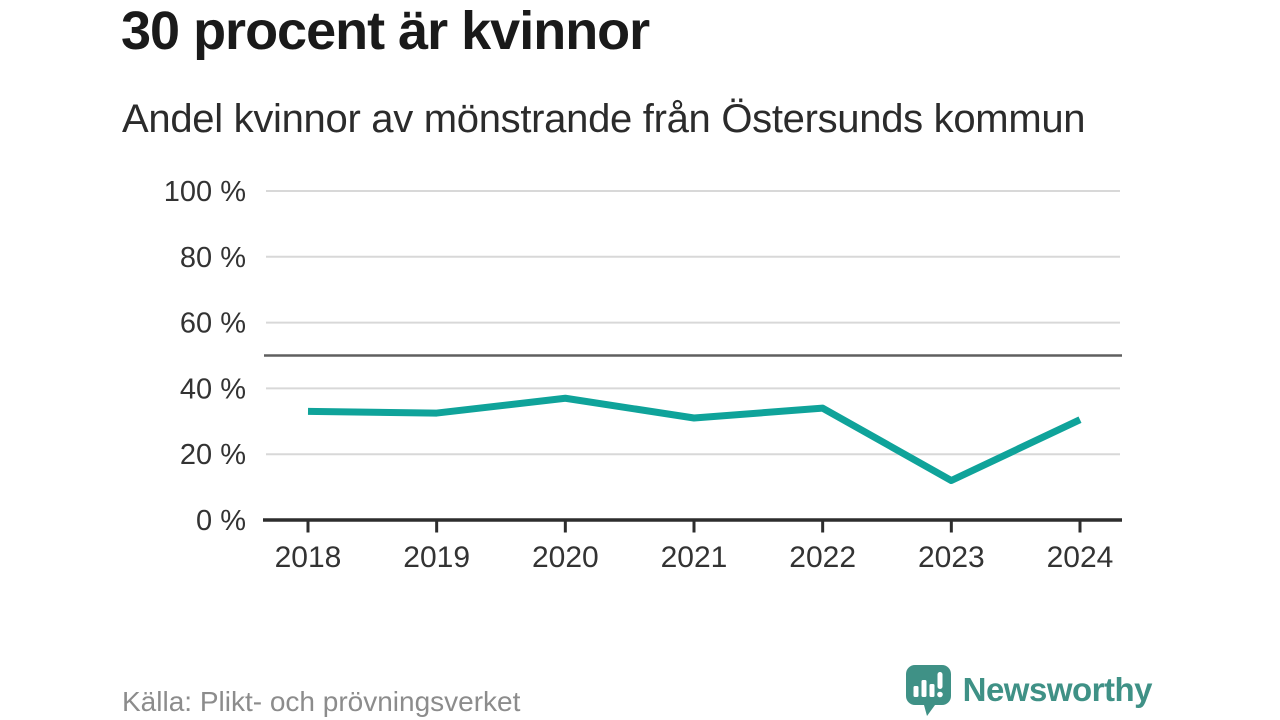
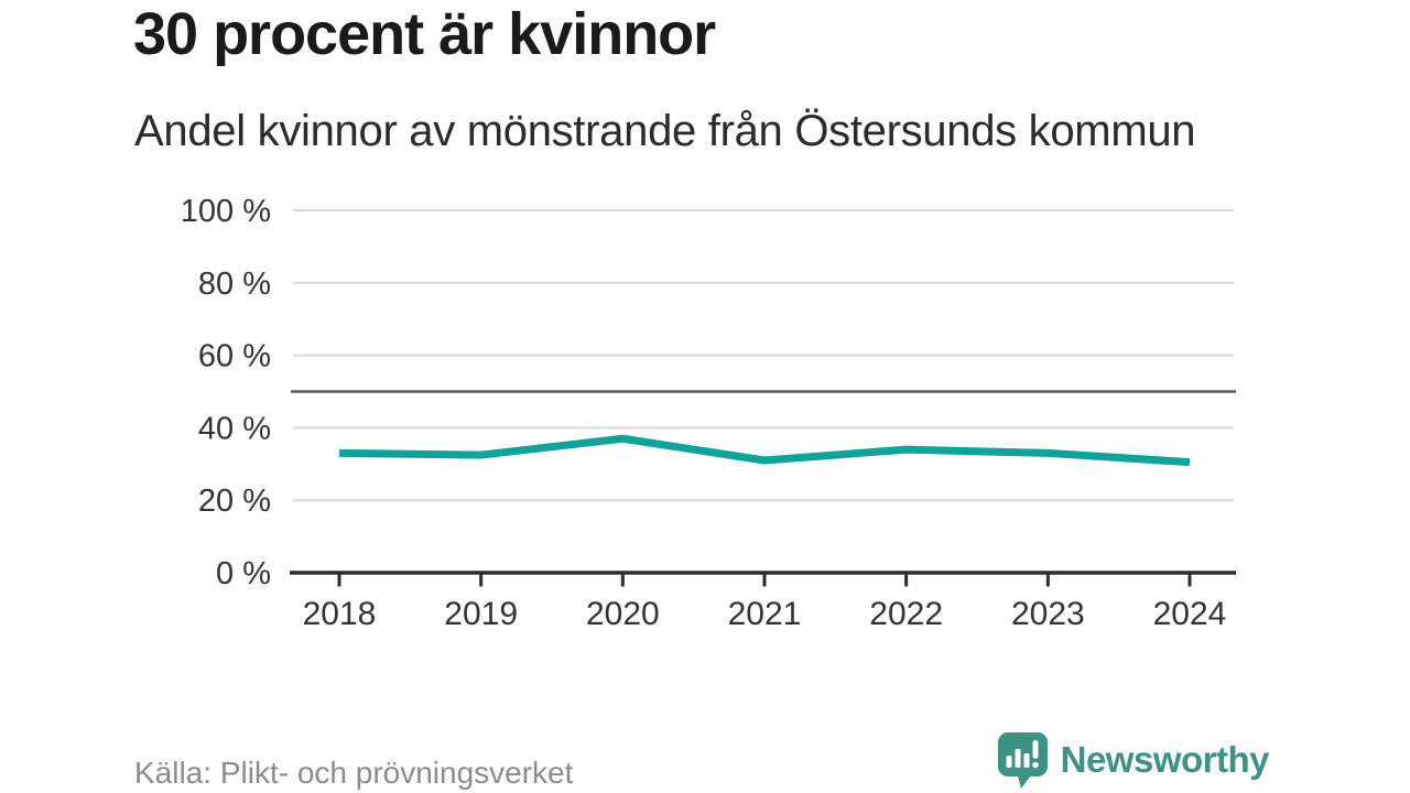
2023: 12% -> 33%
